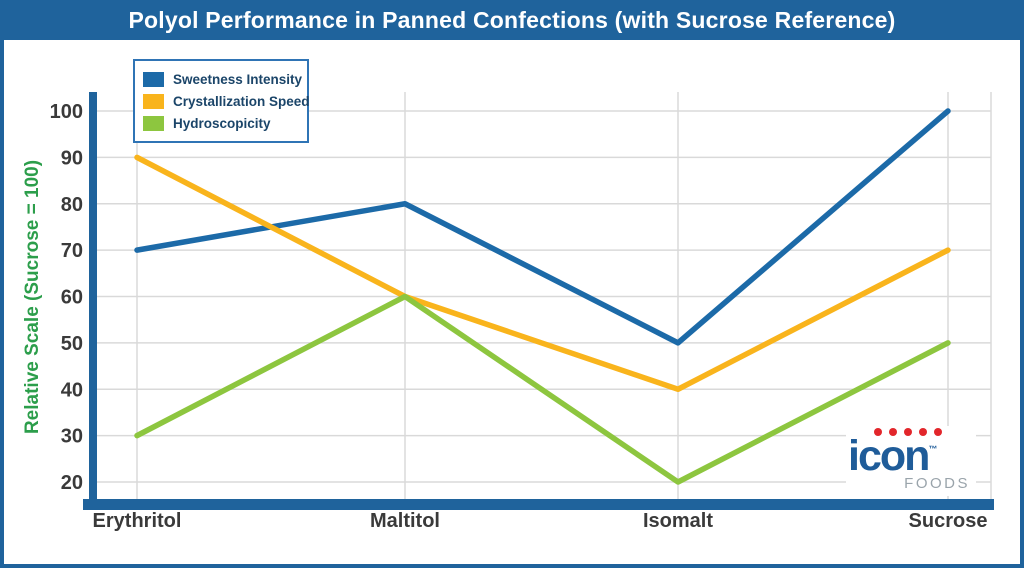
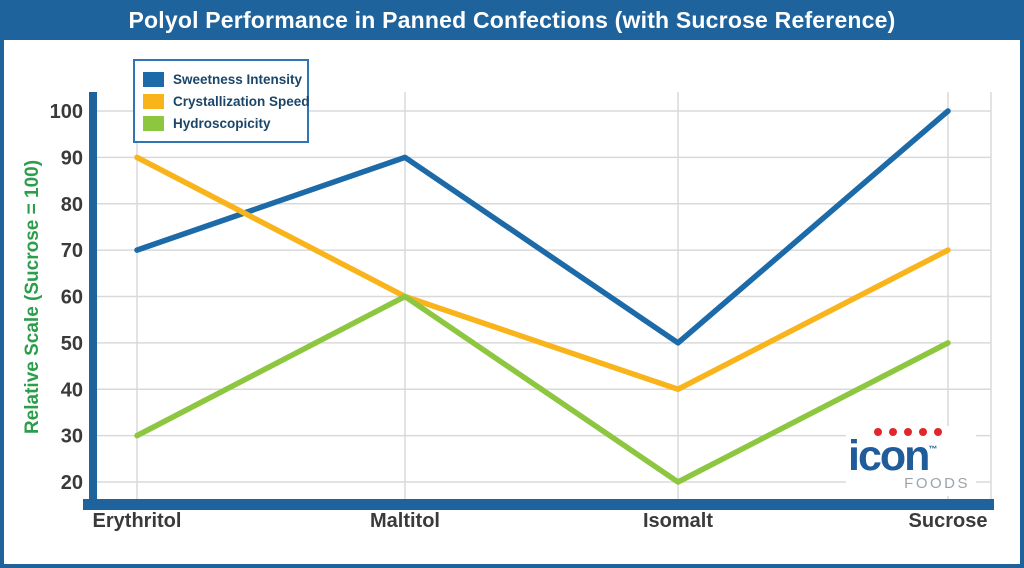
Sweetness Intensity/Maltitol: 80 -> 90
